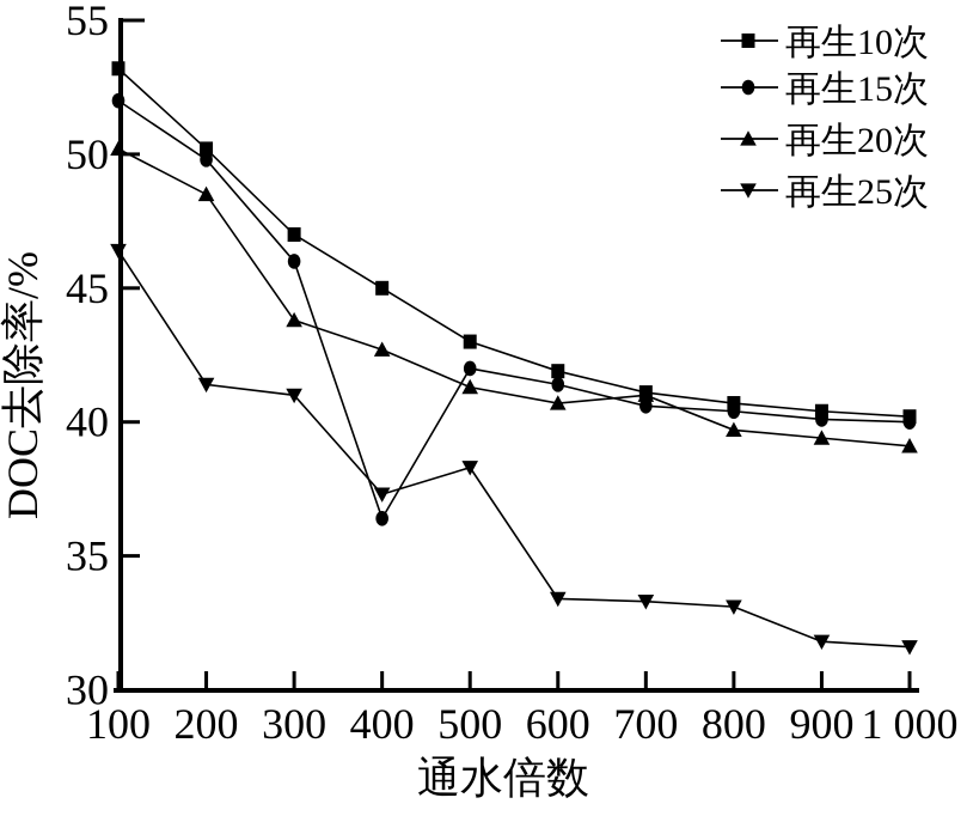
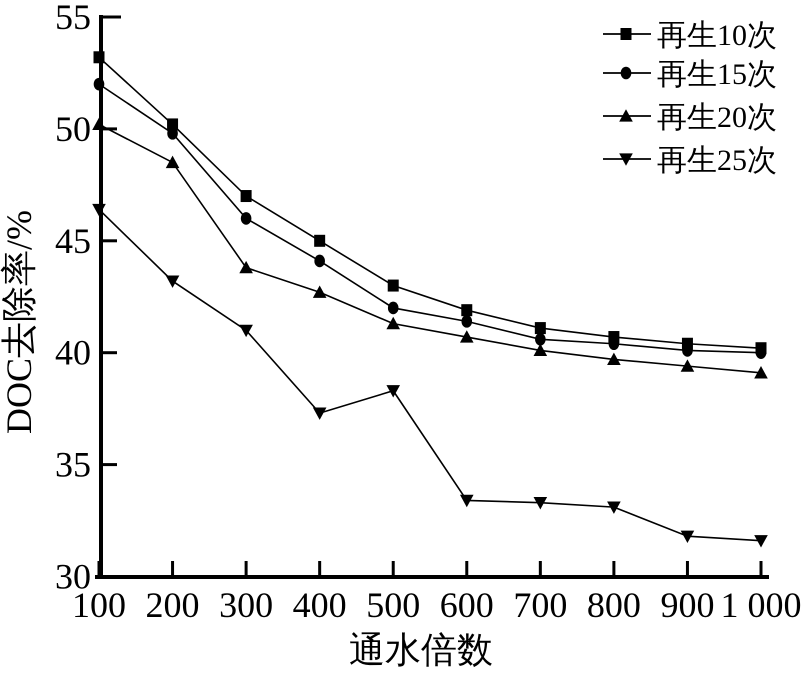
再生25次/200: 41.4 -> 43.2
再生15次/400: 36.4 -> 44.1
再生20次/700: 41.0 -> 40.1
